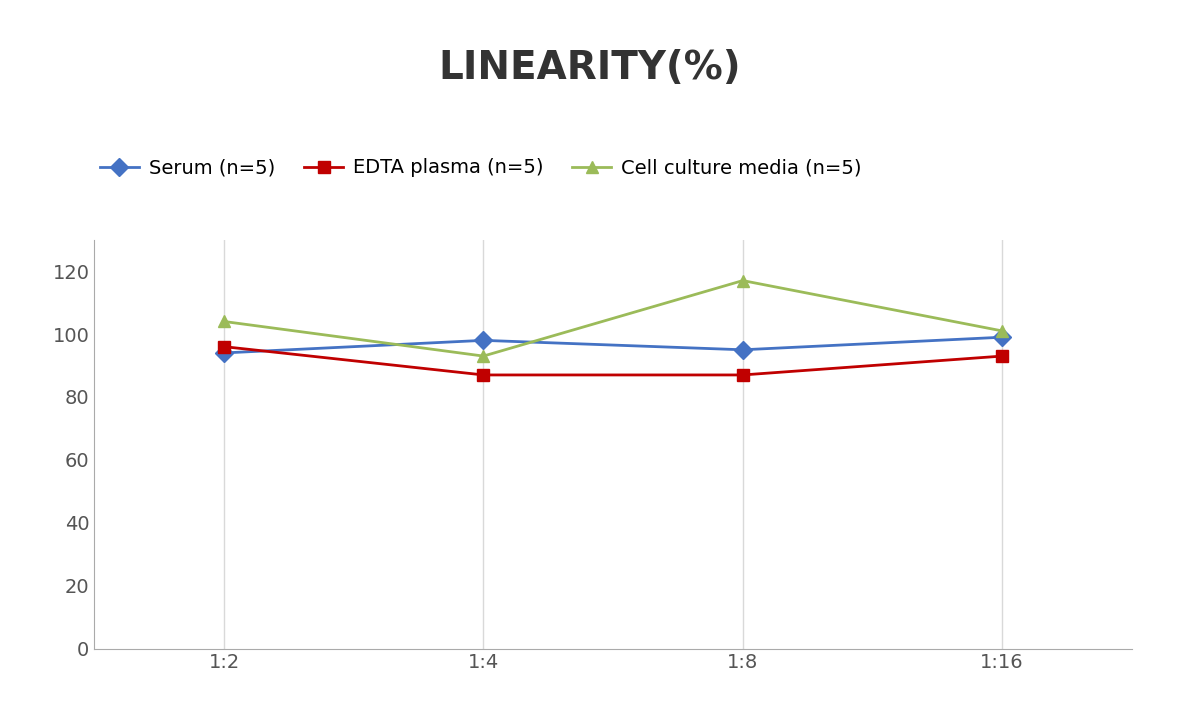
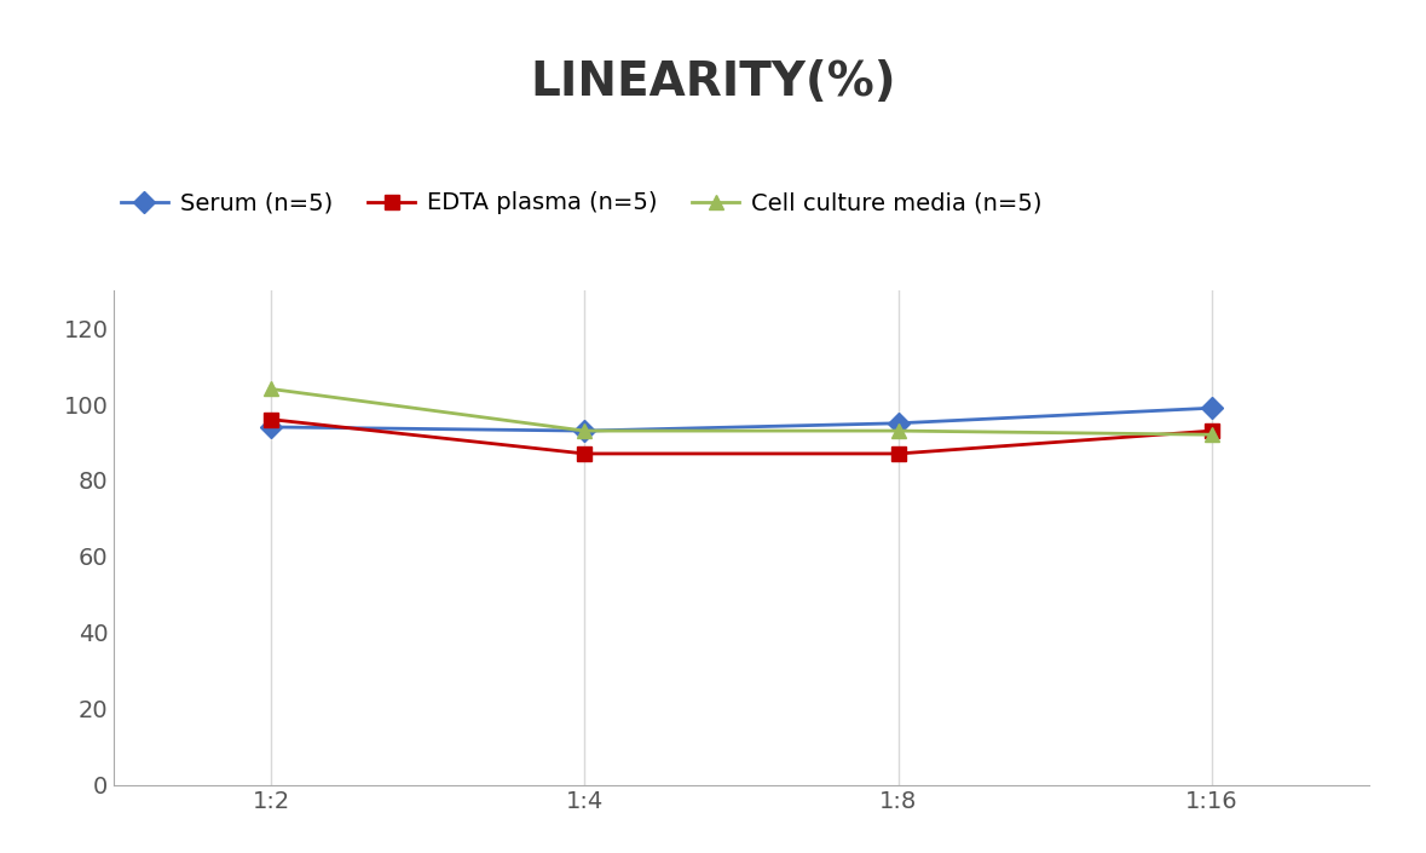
Serum (n=5)/1:4: 98 -> 93
Cell culture media (n=5)/1:8: 117 -> 93
Cell culture media (n=5)/1:16: 101 -> 92
